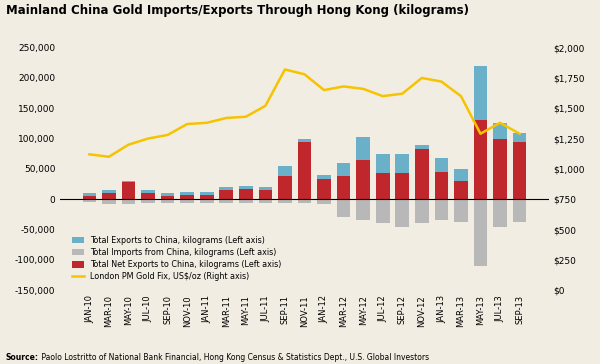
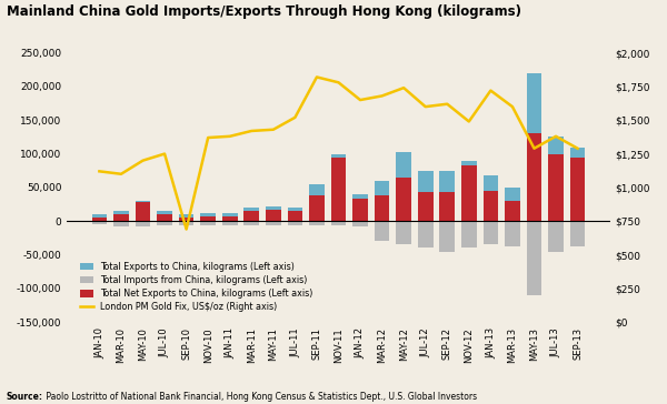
London PM Gold Fix, US$/oz (Right axis)/SEP-10: $1,280 -> $690
London PM Gold Fix, US$/oz (Right axis)/MAY-12: $1,660 -> $1,740
London PM Gold Fix, US$/oz (Right axis)/NOV-12: $1,750 -> $1,490
